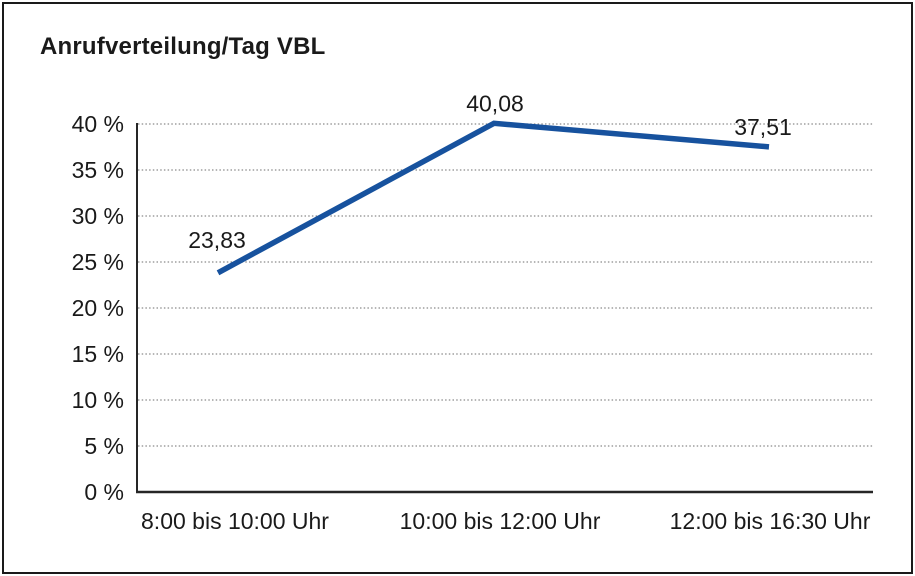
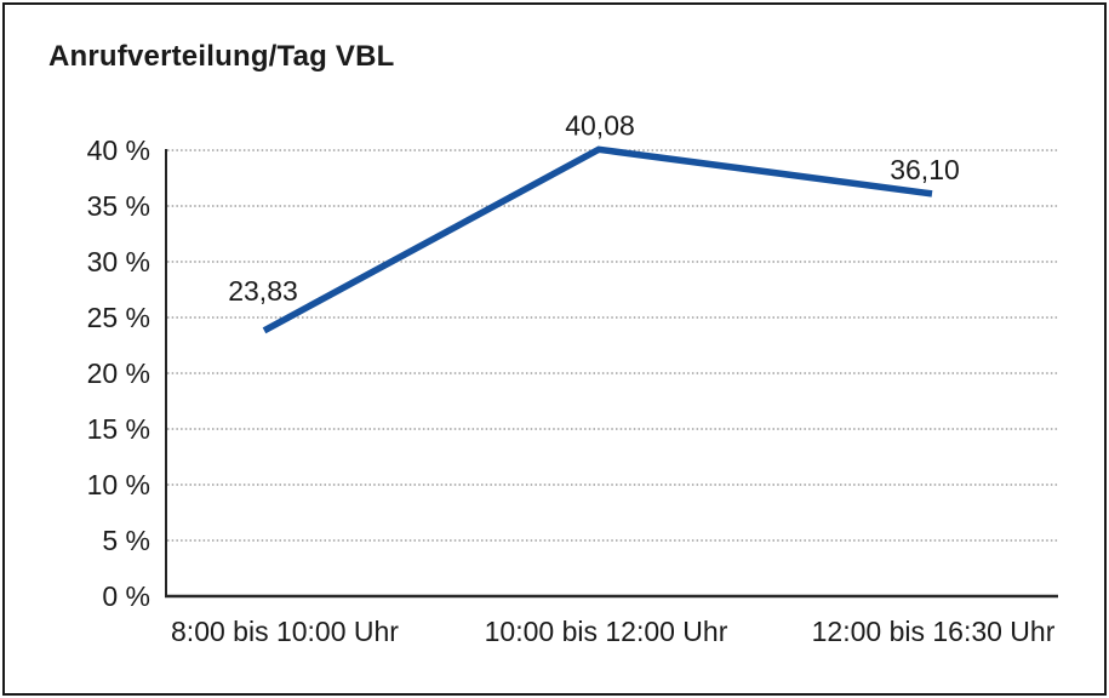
12:00 bis 16:30 Uhr: 37,51 -> 36,10
